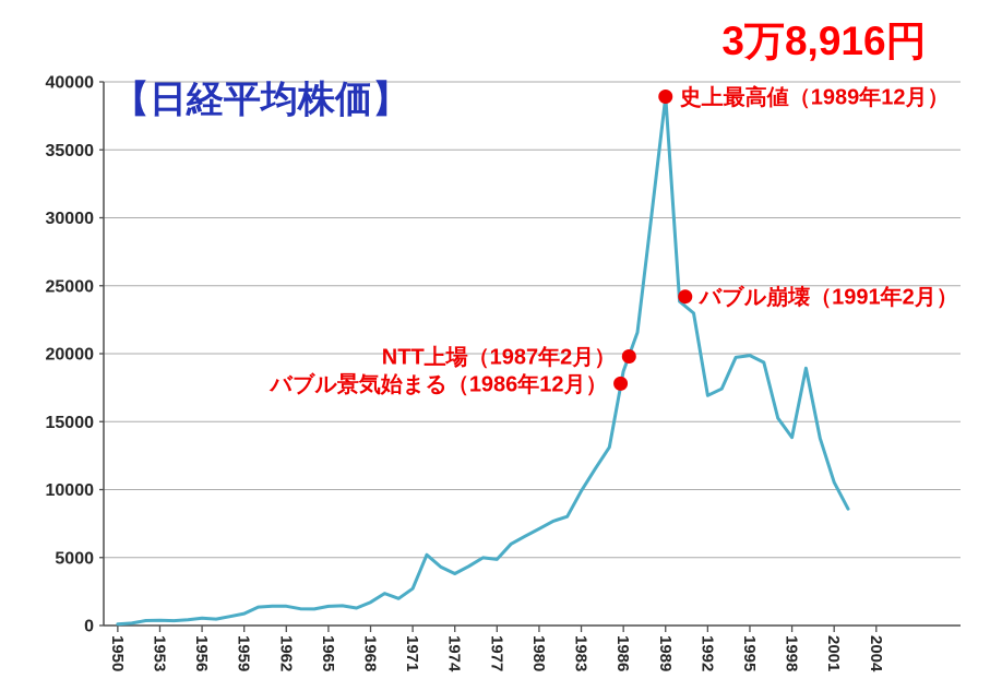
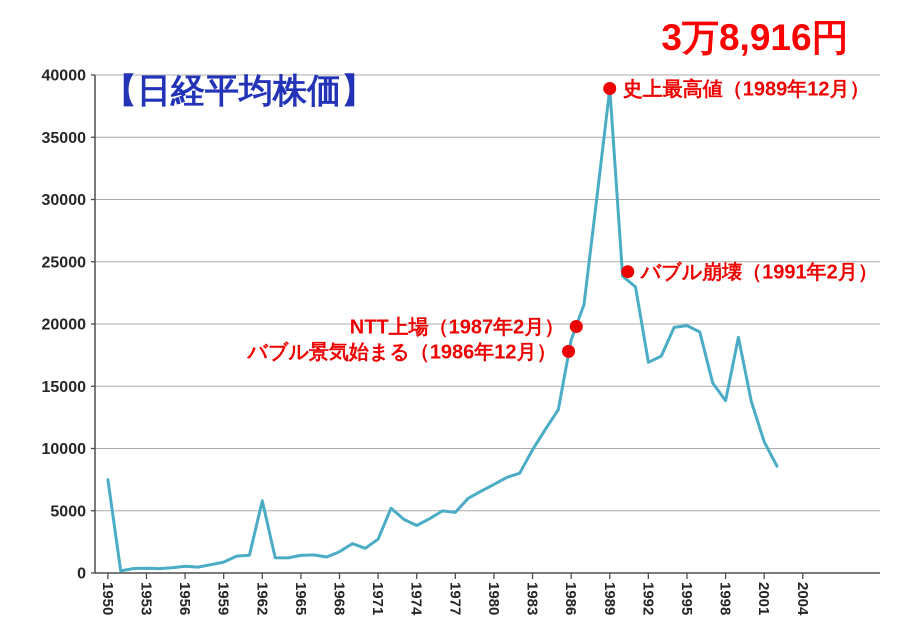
1950: 100 -> 7500
1962: 1400 -> 5800
